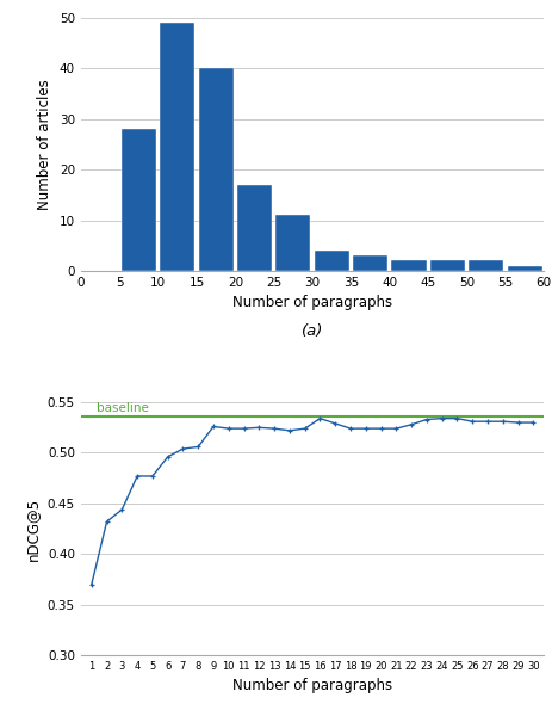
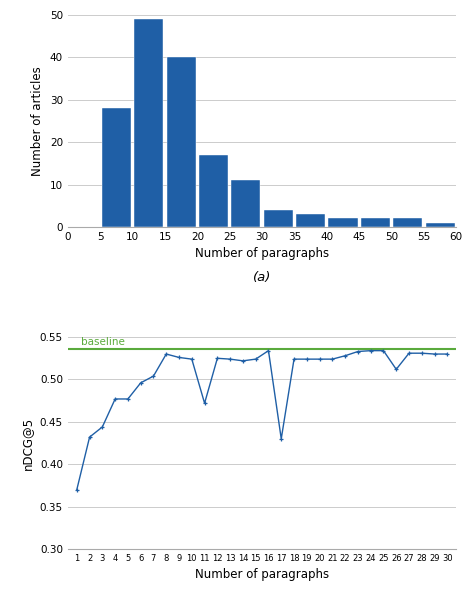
8: 0.506 -> 0.530
11: 0.524 -> 0.472
17: 0.529 -> 0.430
26: 0.531 -> 0.512
